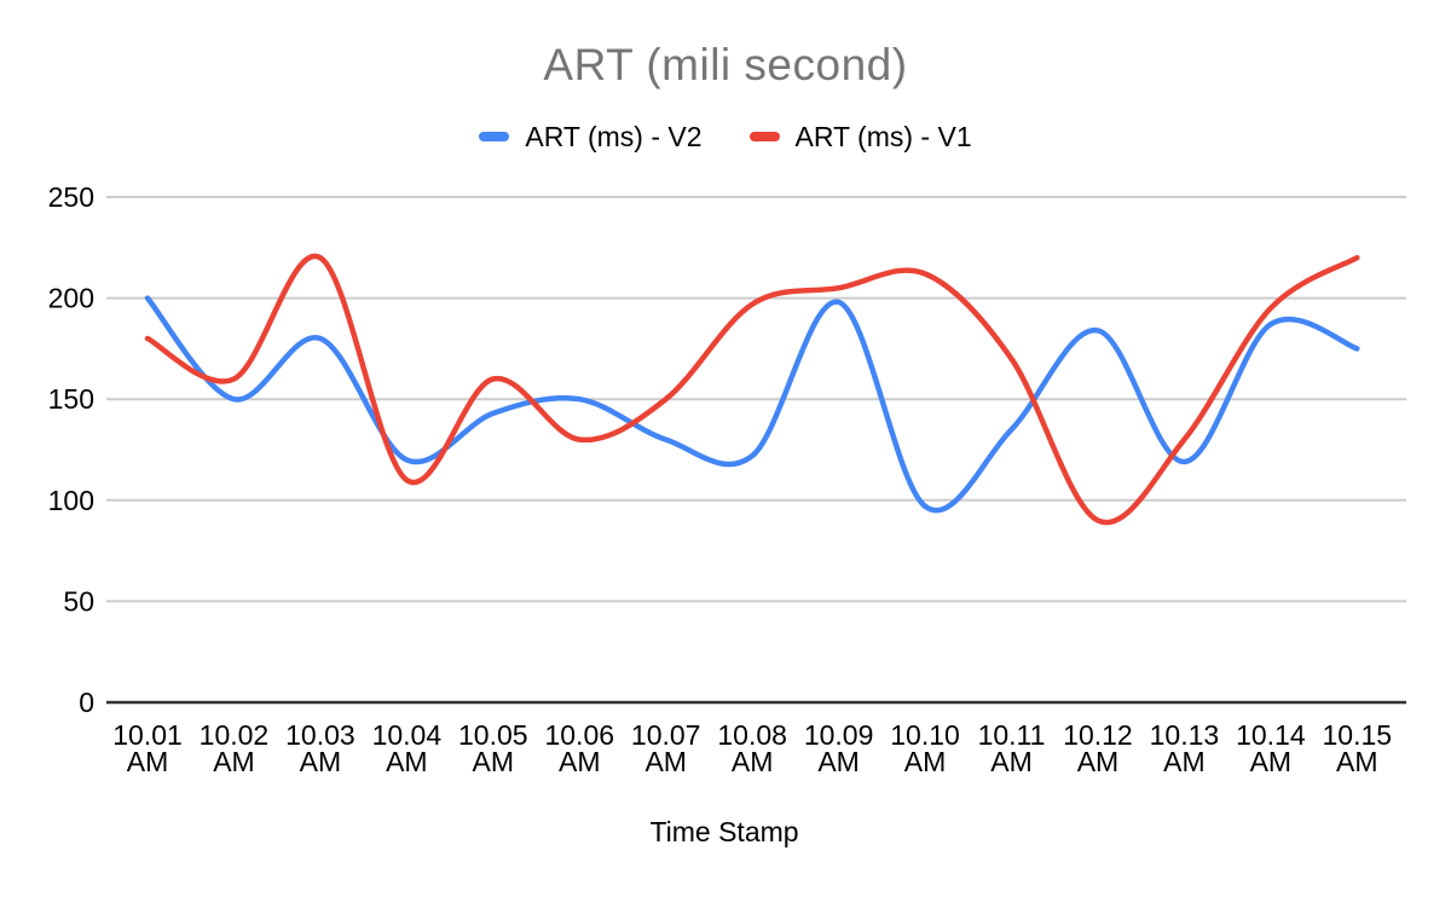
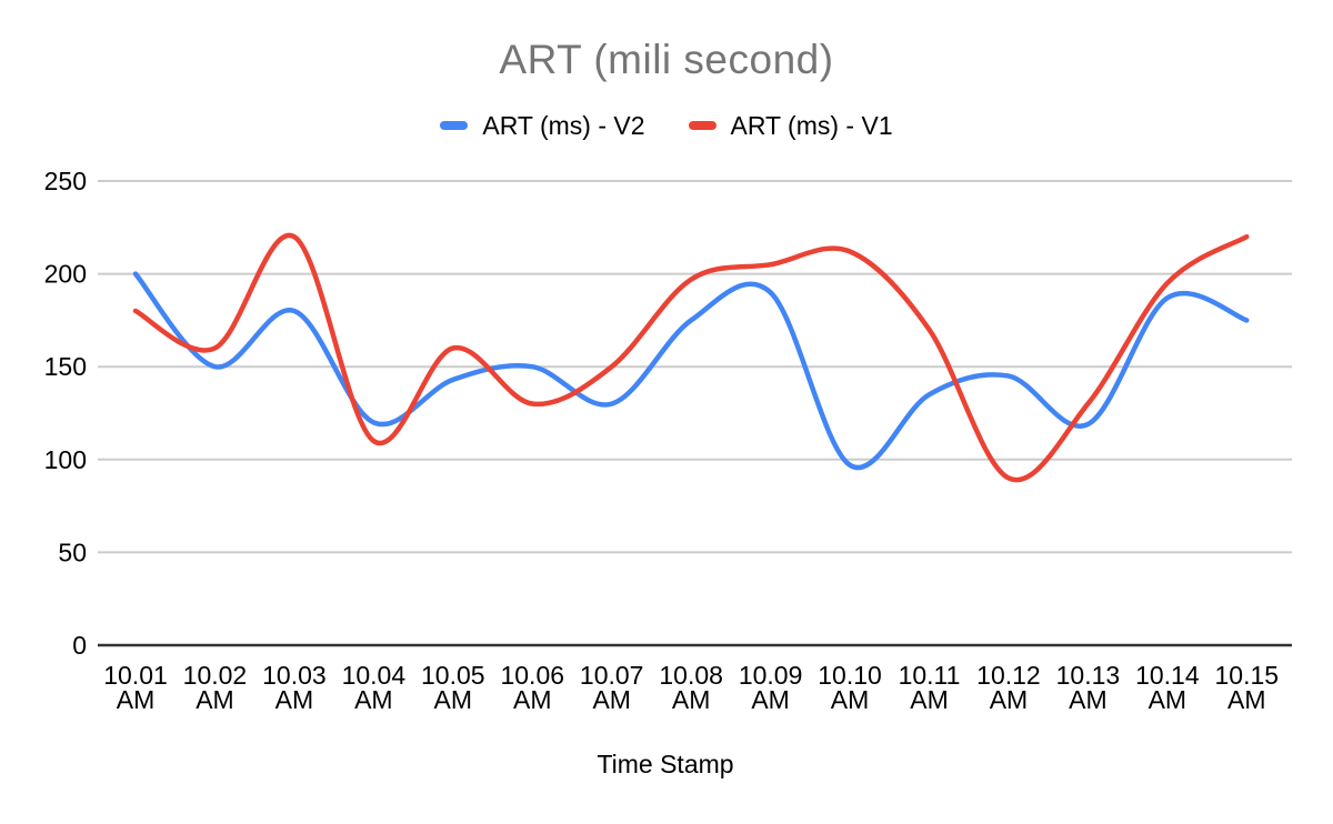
ART (ms) - V2/10.08 AM: 122 -> 175
ART (ms) - V2/10.09 AM: 198 -> 190
ART (ms) - V2/10.12 AM: 184 -> 145
